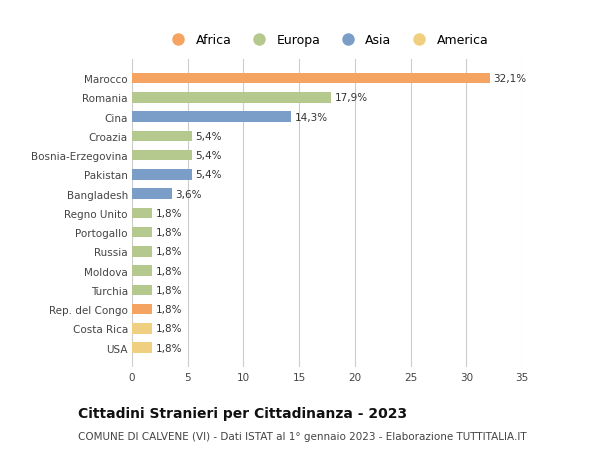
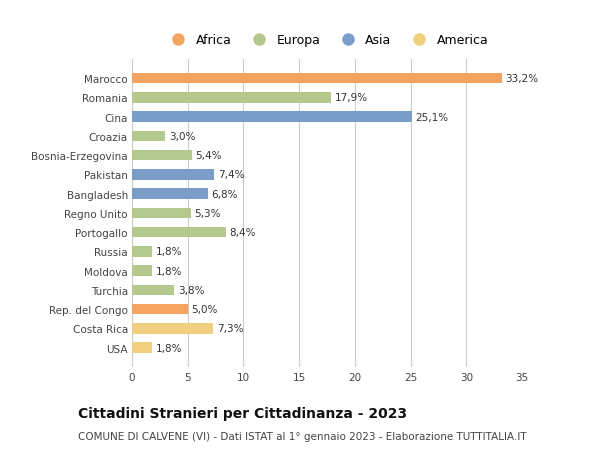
Marocco: 32,1% -> 33,2%
Cina: 14,3% -> 25,1%
Croazia: 5,4% -> 3,0%
Pakistan: 5,4% -> 7,4%
Bangladesh: 3,6% -> 6,8%
Regno Unito: 1,8% -> 5,3%
Portogallo: 1,8% -> 8,4%
Turchia: 1,8% -> 3,8%
Rep. del Congo: 1,8% -> 5,0%
Costa Rica: 1,8% -> 7,3%
